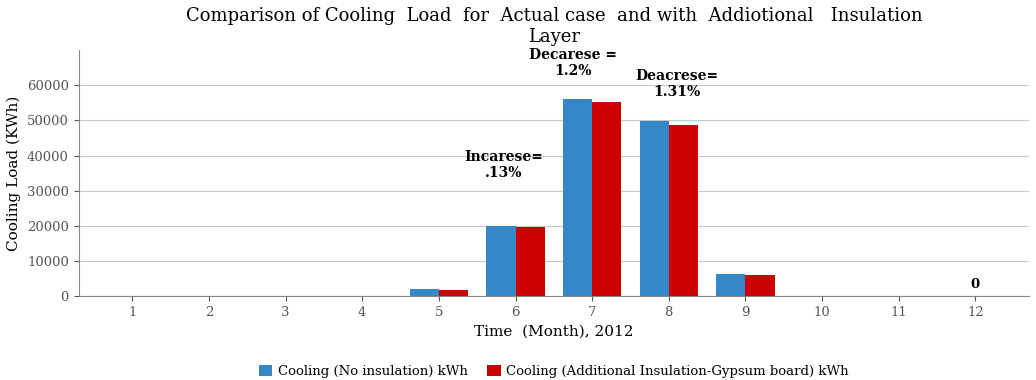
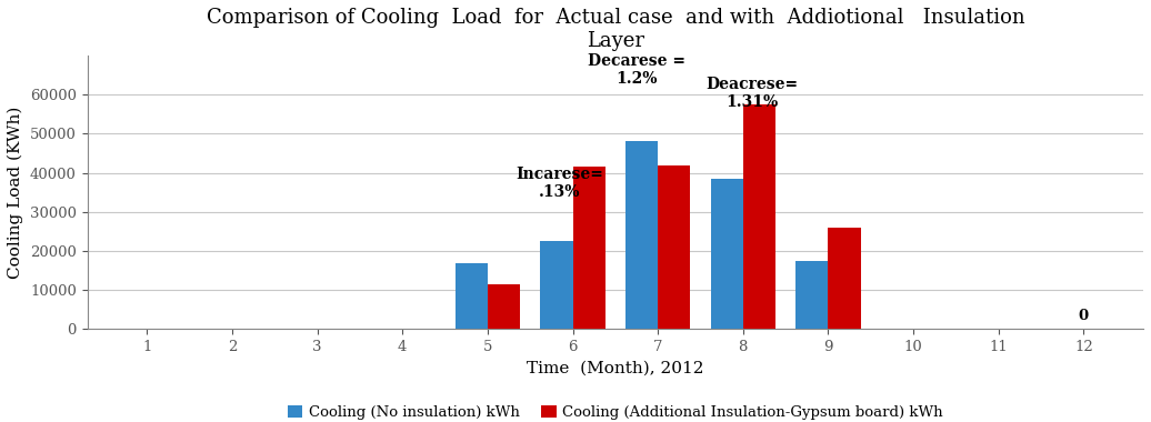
Cooling (No insulation) kWh/5: 2000 -> 17000
Cooling (Additional Insulation-Gypsum board) kWh/5: 1800 -> 11500
Cooling (No insulation) kWh/6: 20000 -> 22500
Cooling (Additional Insulation-Gypsum board) kWh/6: 19700 -> 41500
Cooling (No insulation) kWh/7: 56000 -> 48000
Cooling (Additional Insulation-Gypsum board) kWh/7: 55300 -> 42000
Cooling (No insulation) kWh/8: 49800 -> 38500
Cooling (Additional Insulation-Gypsum board) kWh/8: 48800 -> 57500
Cooling (No insulation) kWh/9: 6500 -> 17500
Cooling (Additional Insulation-Gypsum board) kWh/9: 6200 -> 26000
